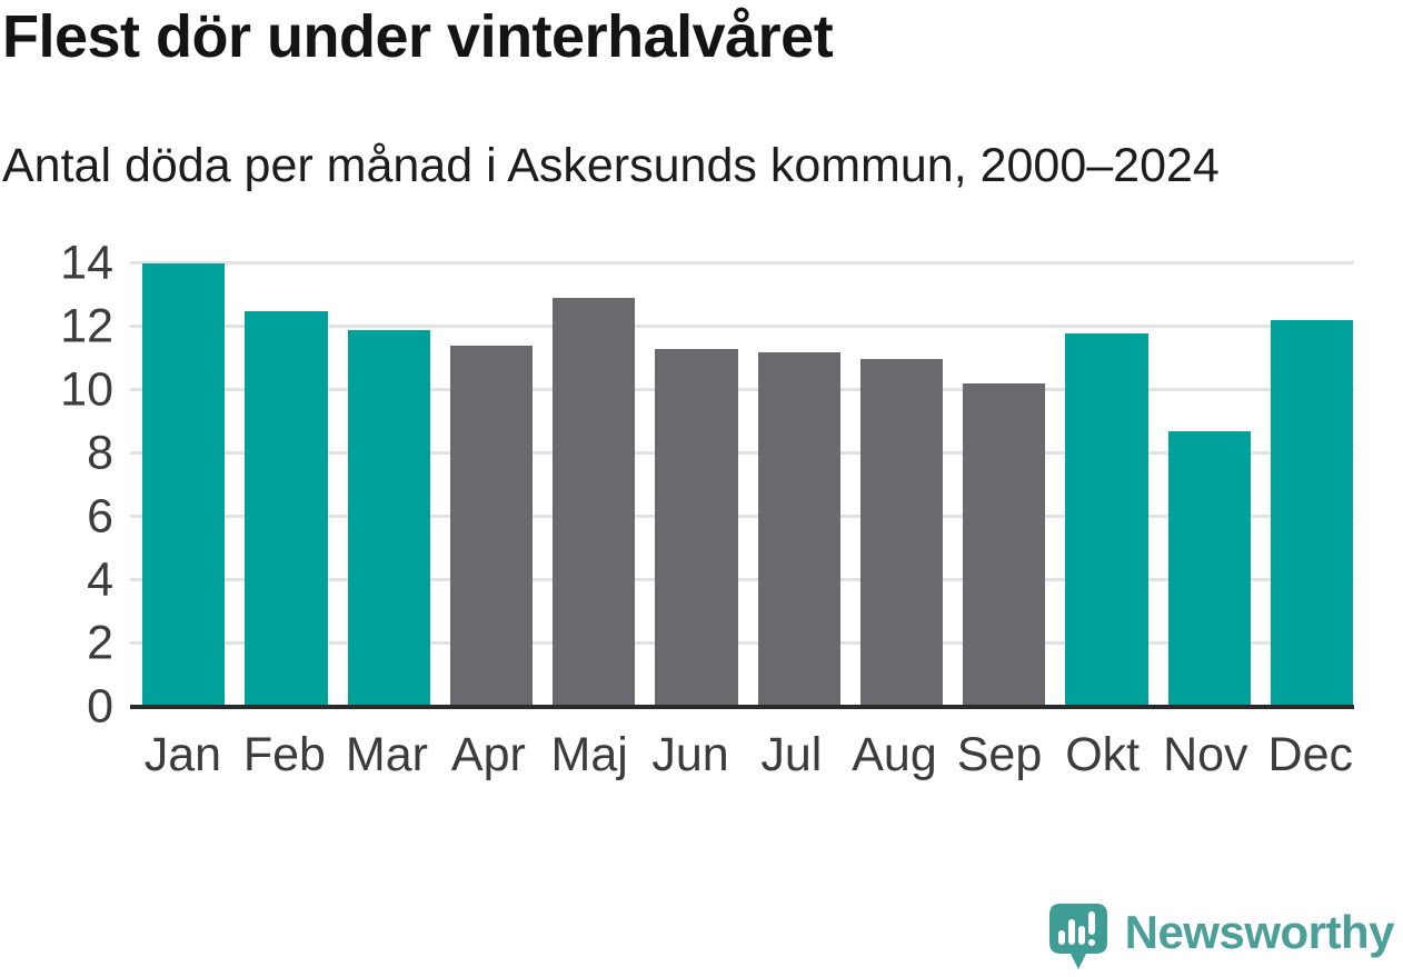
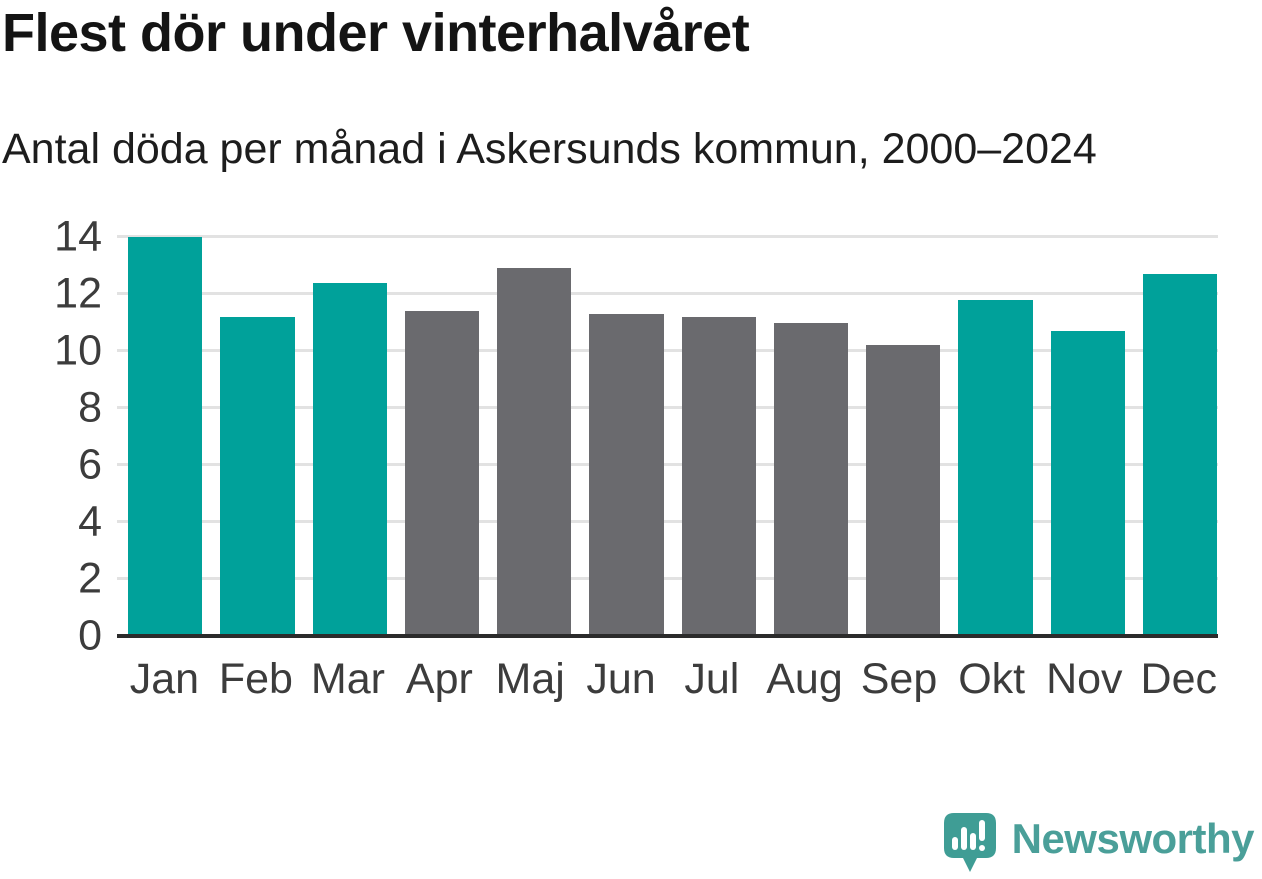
Feb: 12.5 -> 11.2
Mar: 11.9 -> 12.4
Nov: 8.7 -> 10.7
Dec: 12.2 -> 12.7
